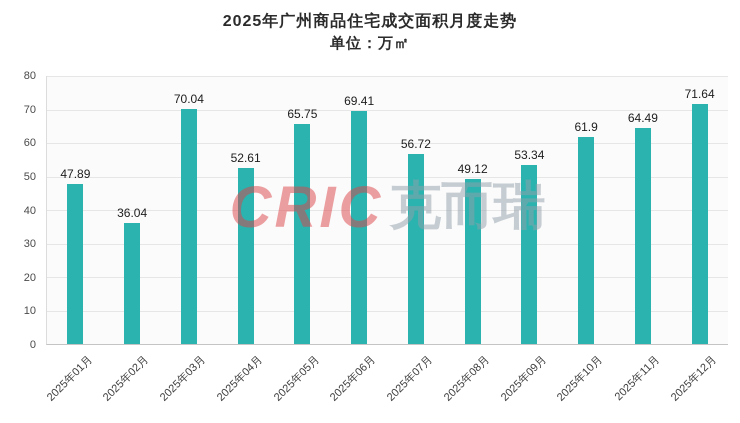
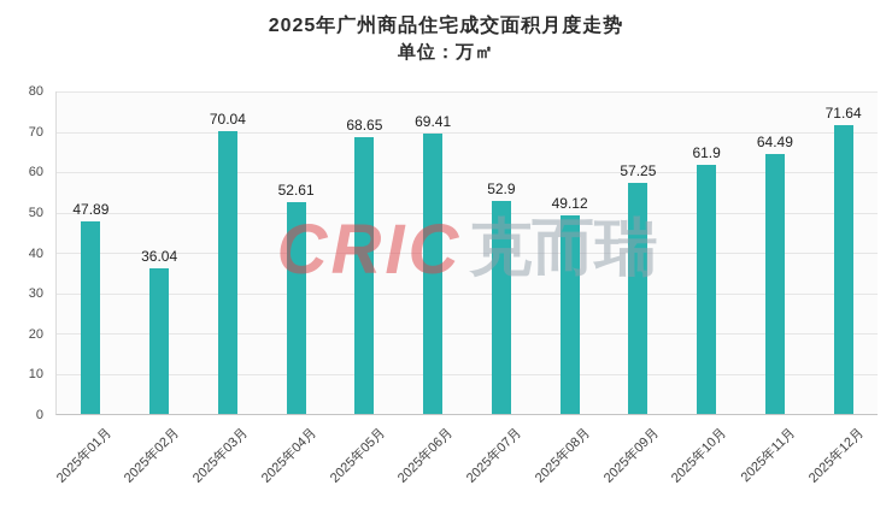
2025年05月: 65.75 -> 68.65
2025年07月: 56.72 -> 52.9
2025年09月: 53.34 -> 57.25
